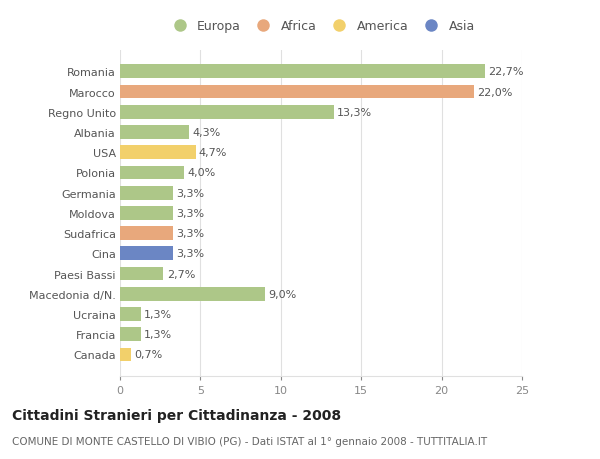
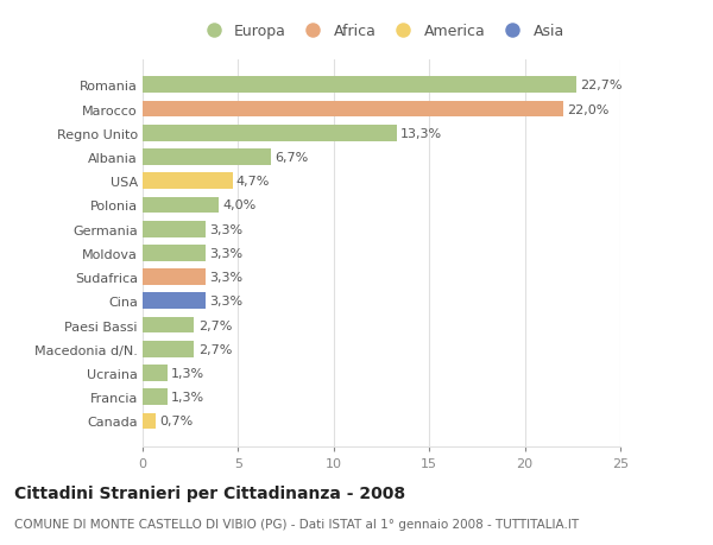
Albania: 4,3% -> 6,7%
Macedonia d/N.: 9,0% -> 2,7%
